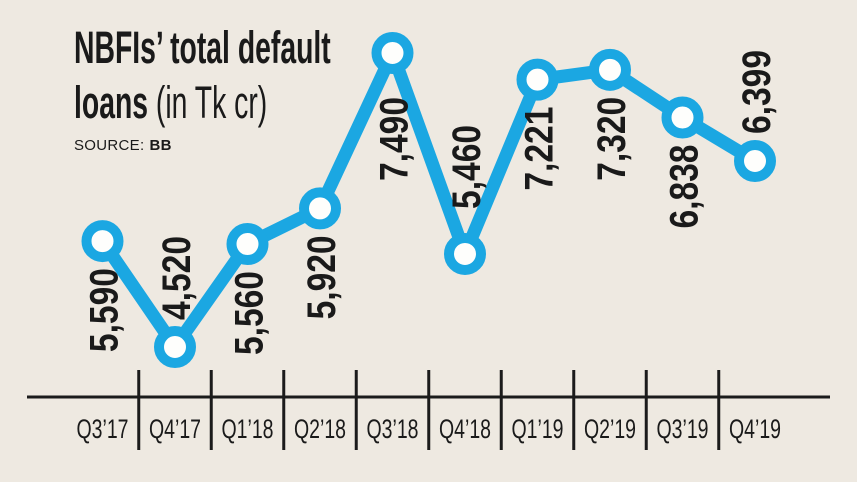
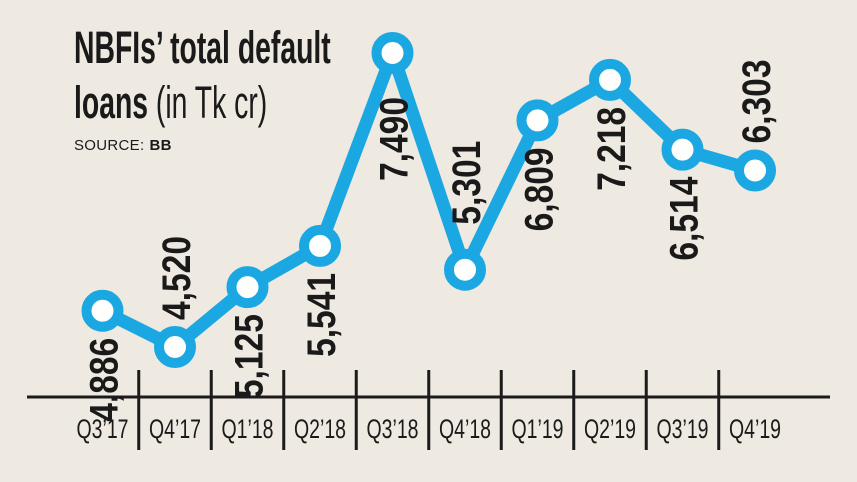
Q3’17: 5,590 -> 4,886
Q1’18: 5,560 -> 5,125
Q2’18: 5,920 -> 5,541
Q4’18: 5,460 -> 5,301
Q1’19: 7,221 -> 6,809
Q2’19: 7,320 -> 7,218
Q3’19: 6,838 -> 6,514
Q4’19: 6,399 -> 6,303
